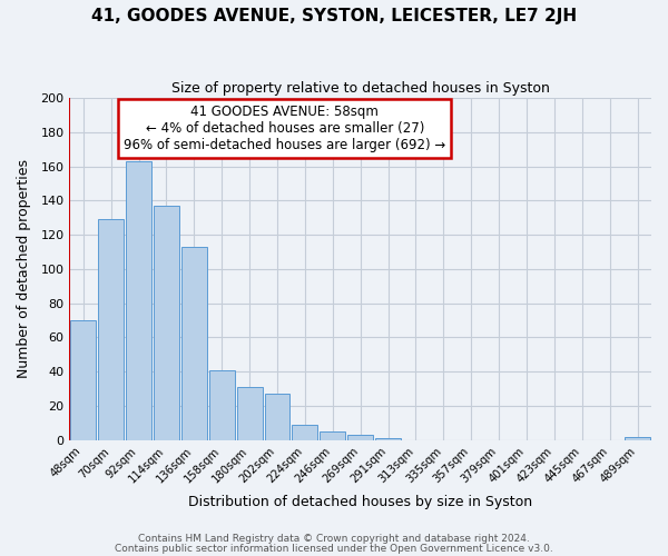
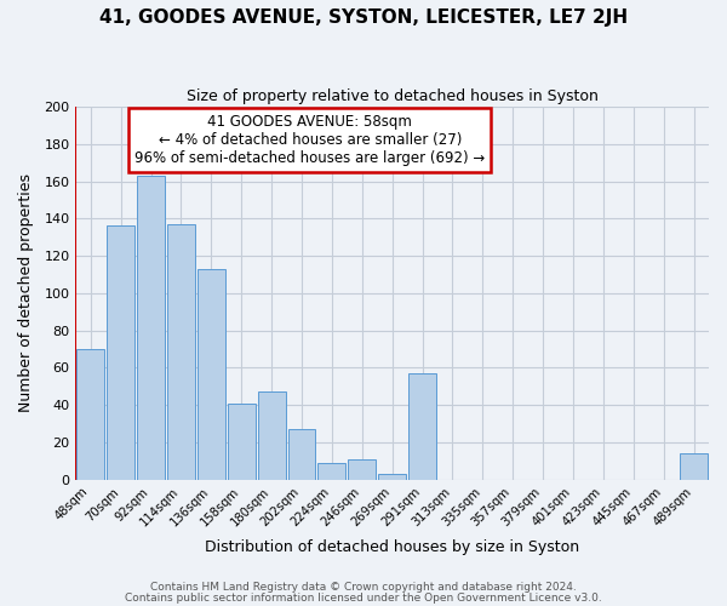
70sqm: 129 -> 136
180sqm: 31 -> 47
246sqm: 5 -> 11
291sqm: 1 -> 57
489sqm: 2 -> 14
